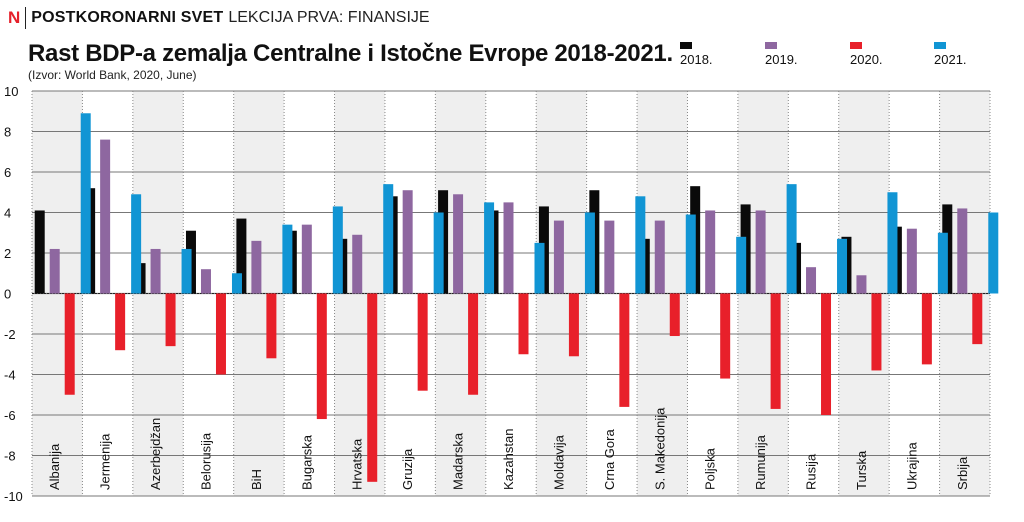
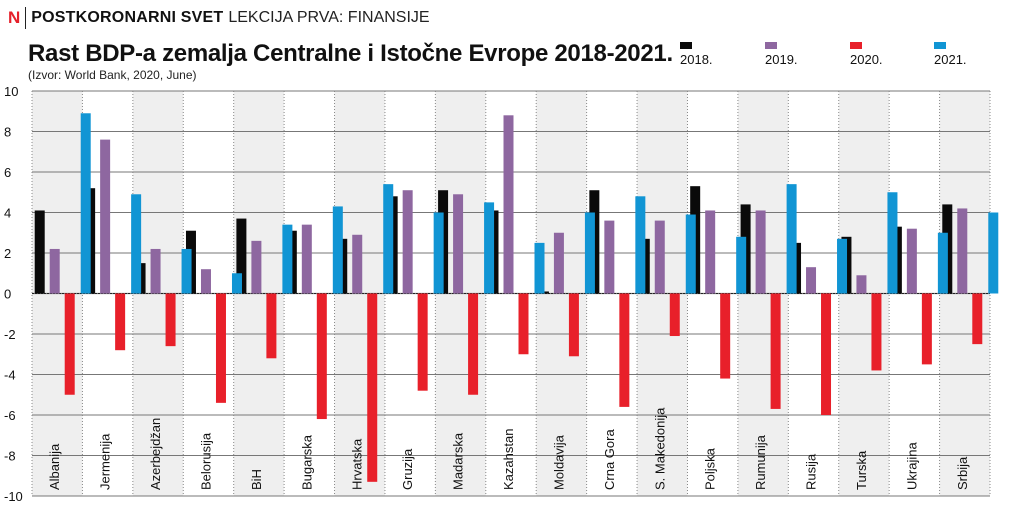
2020./Belorusija: -4.0 -> -5.4
2019./Kazahstan: 4.5 -> 8.8
2018./Moldavija: 4.3 -> 0.1
2019./Moldavija: 3.6 -> 3.0
